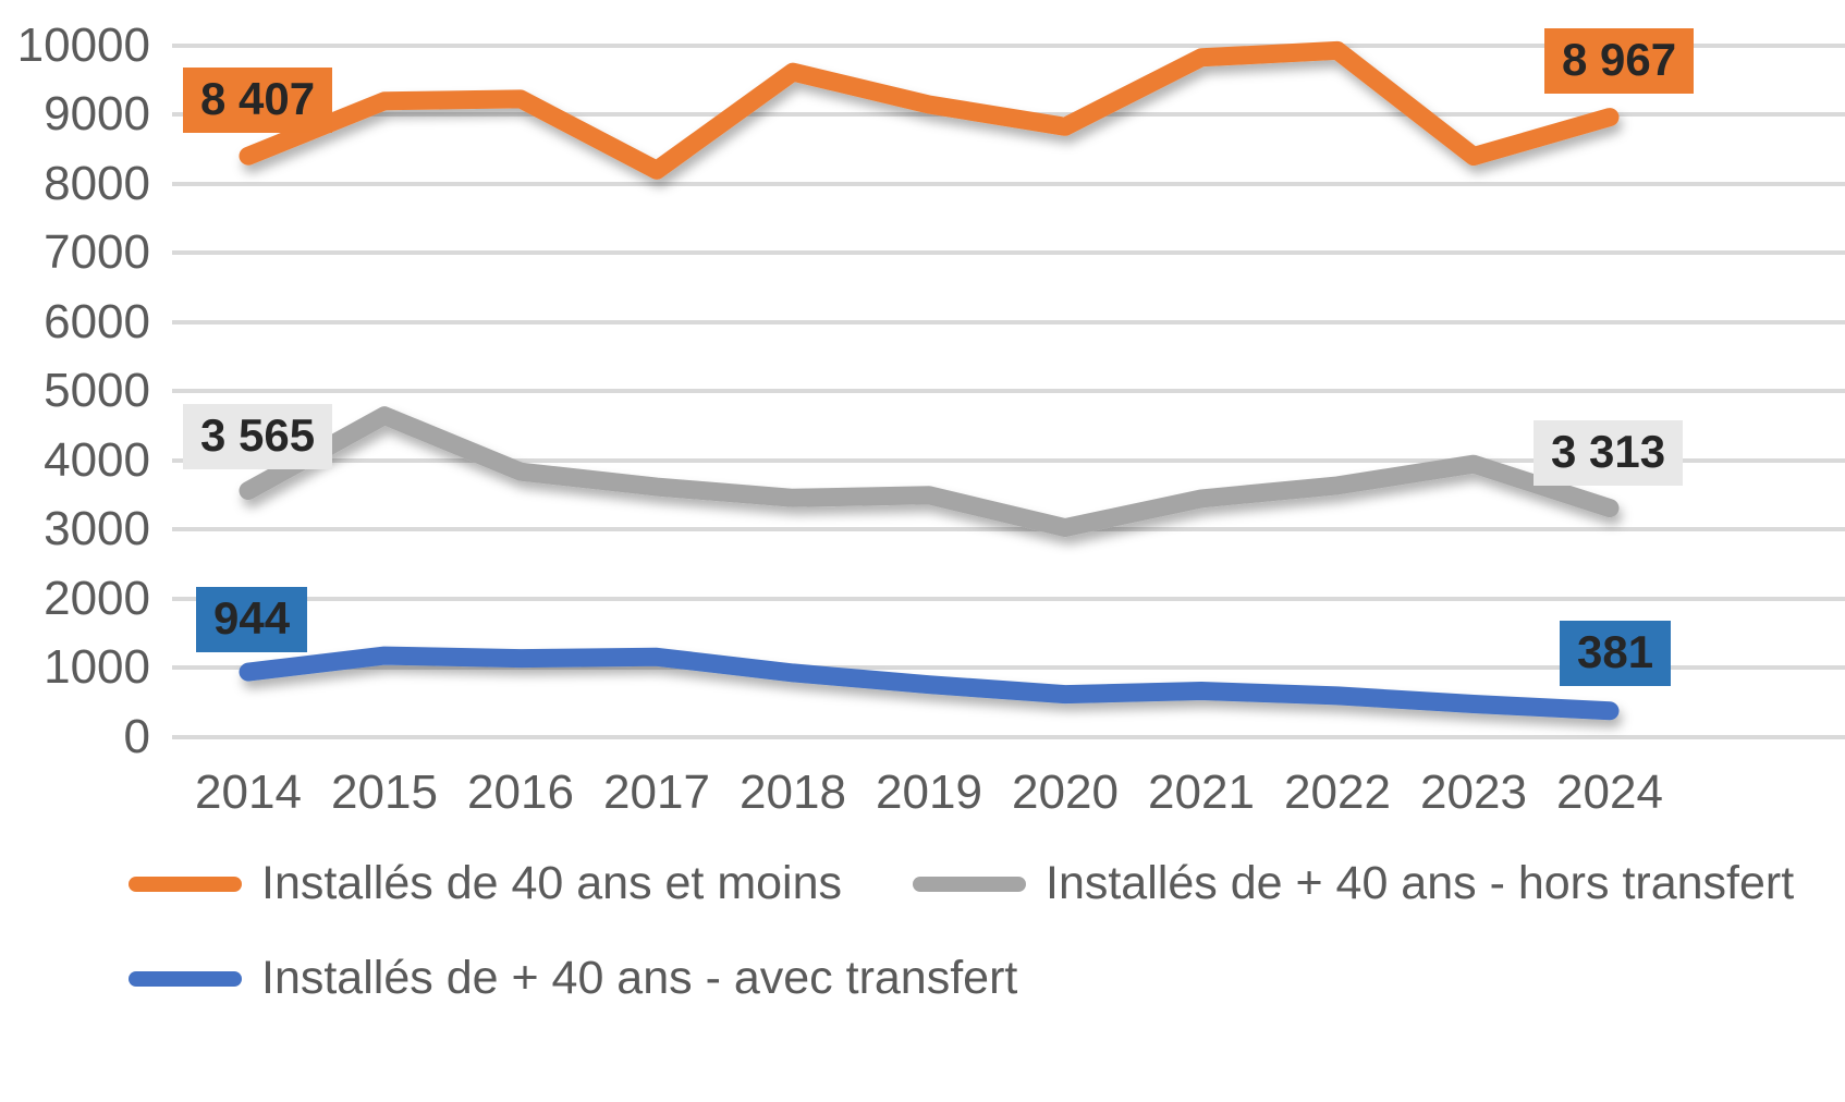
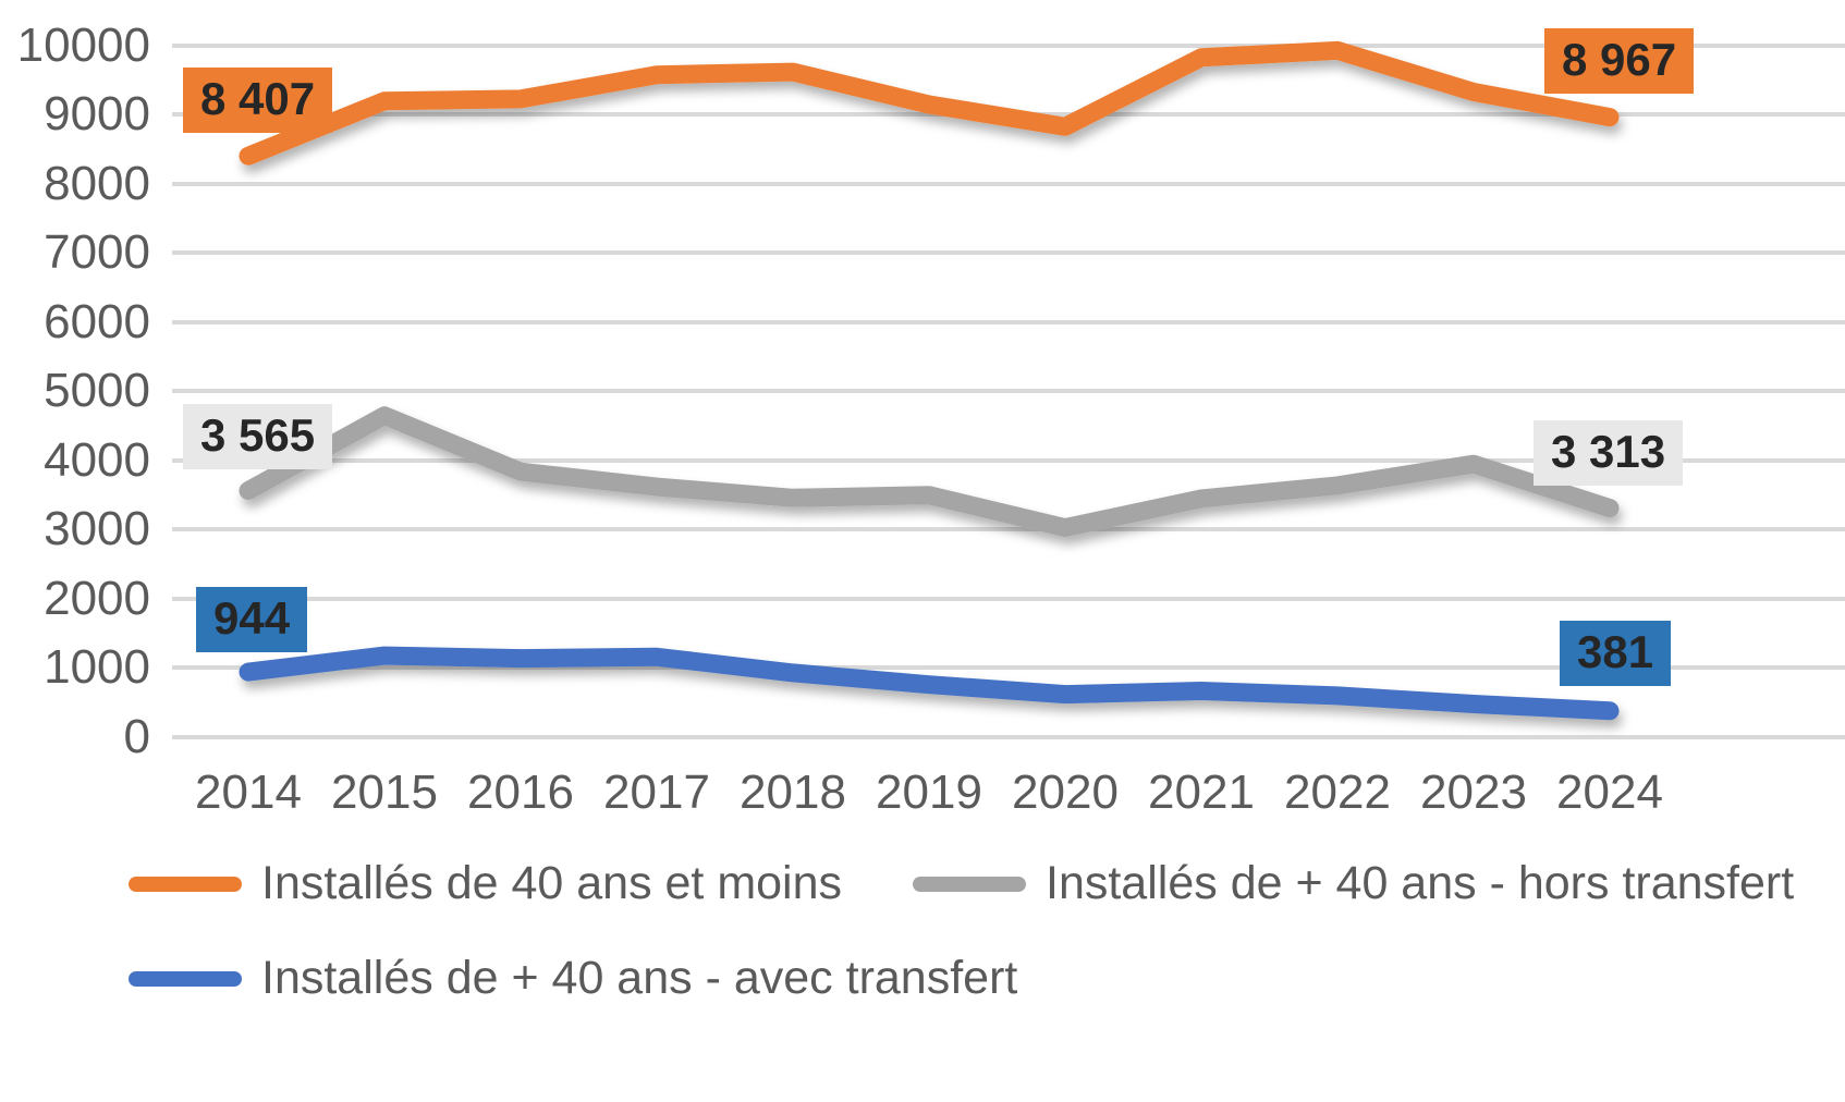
Installés de 40 ans et moins/2017: 8200 -> 9600
Installés de 40 ans et moins/2023: 8400 -> 9300
